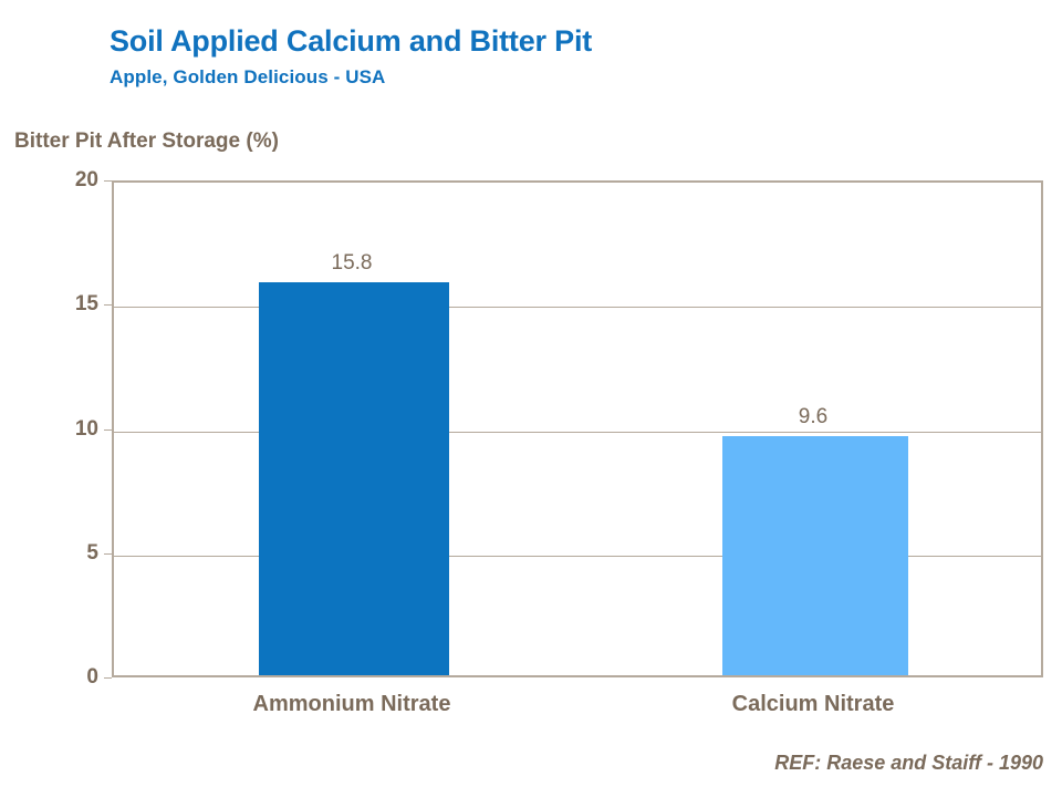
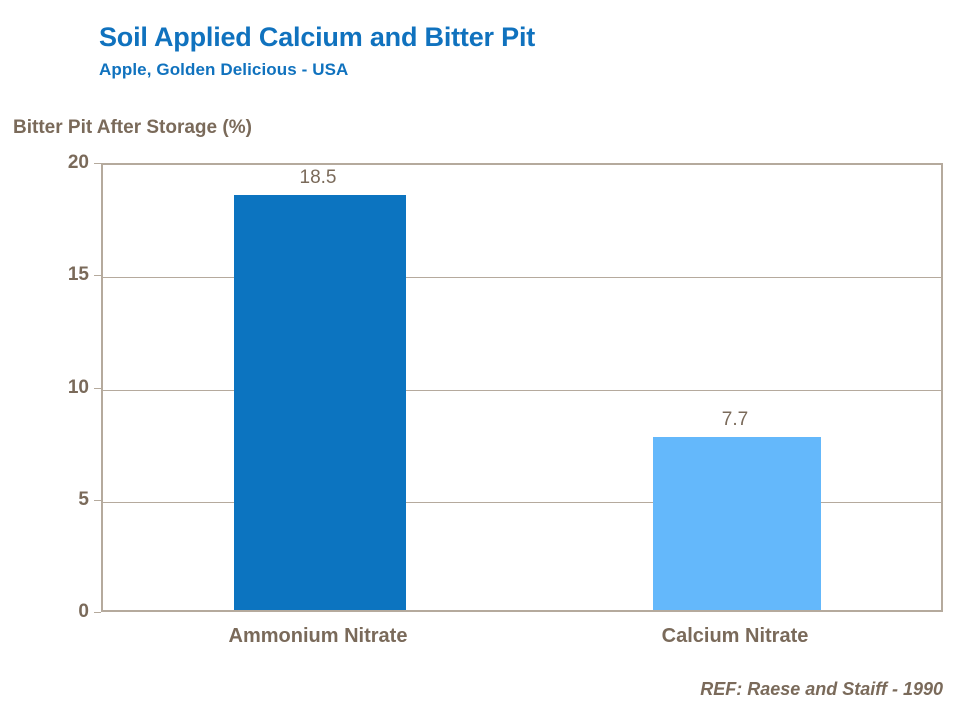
Ammonium Nitrate: 15.8 -> 18.5
Calcium Nitrate: 9.6 -> 7.7
